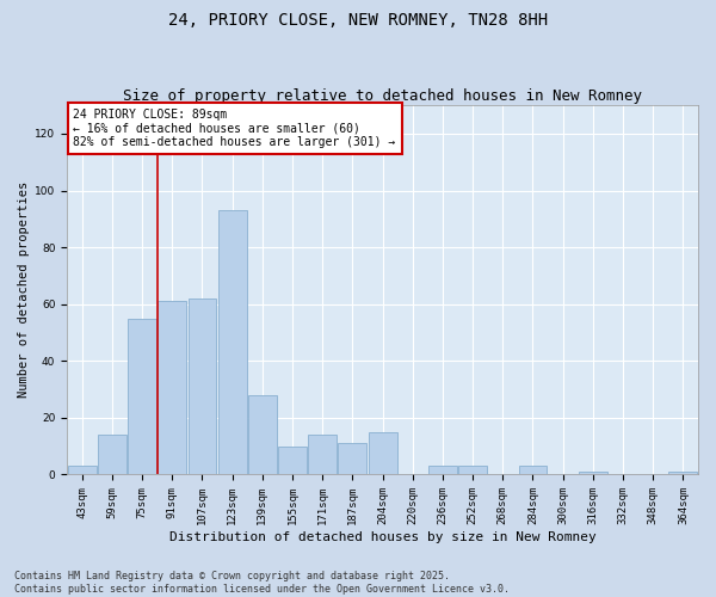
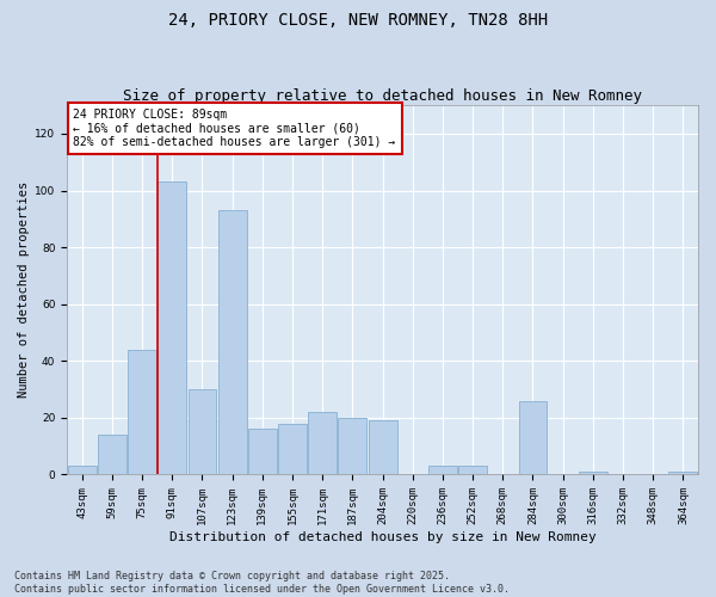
75sqm: 55 -> 44
91sqm: 61 -> 103
107sqm: 62 -> 30
139sqm: 28 -> 16
155sqm: 10 -> 18
171sqm: 14 -> 22
187sqm: 11 -> 20
204sqm: 15 -> 19
284sqm: 3 -> 26
